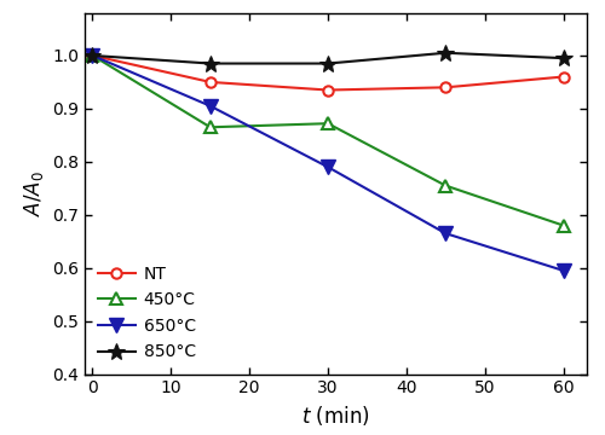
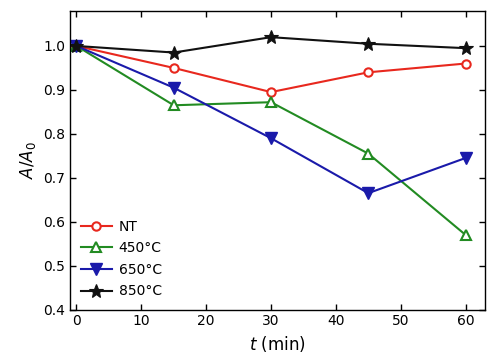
NT/30: 0.935 -> 0.895
850°C/30: 0.985 -> 1.020
450°C/60: 0.680 -> 0.570
650°C/60: 0.595 -> 0.745
